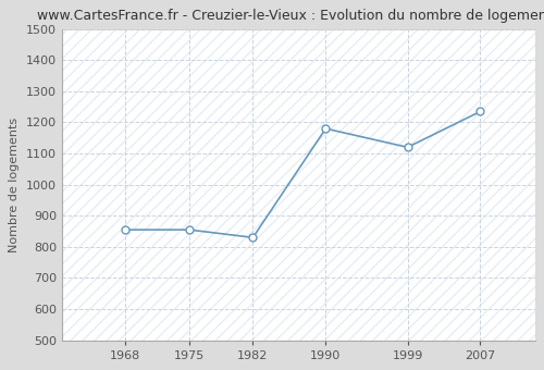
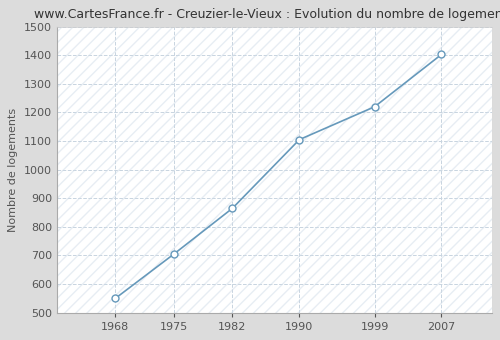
1968: 855 -> 550
1975: 855 -> 705
1982: 830 -> 865
1990: 1180 -> 1105
1999: 1120 -> 1220
2007: 1235 -> 1403
